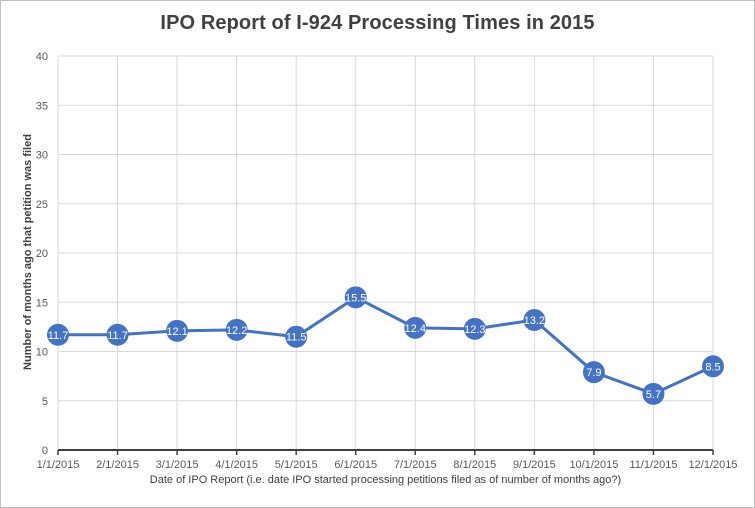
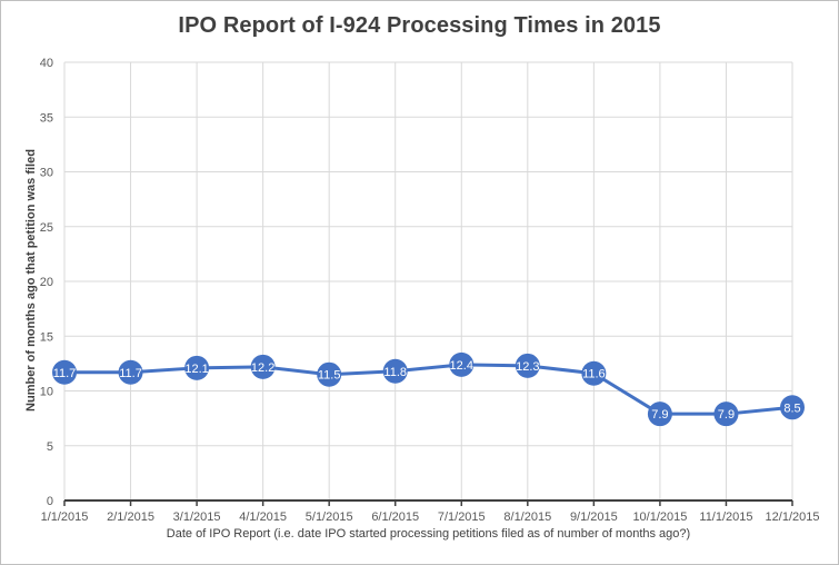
6/1/2015: 15.5 -> 11.8
9/1/2015: 13.2 -> 11.6
11/1/2015: 5.7 -> 7.9
